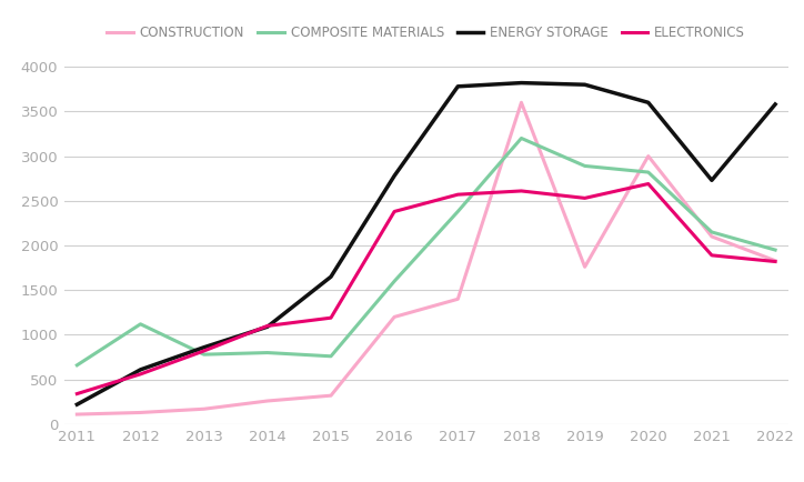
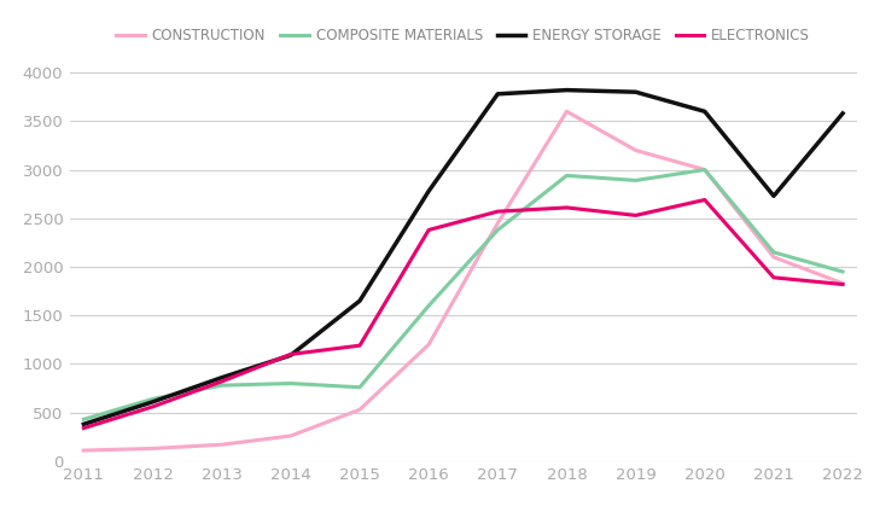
COMPOSITE MATERIALS/2011: 660 -> 430
ENERGY STORAGE/2011: 220 -> 380
COMPOSITE MATERIALS/2012: 1120 -> 640
CONSTRUCTION/2015: 320 -> 530
CONSTRUCTION/2017: 1400 -> 2450
COMPOSITE MATERIALS/2018: 3200 -> 2940
CONSTRUCTION/2019: 1760 -> 3200
COMPOSITE MATERIALS/2020: 2820 -> 3000
